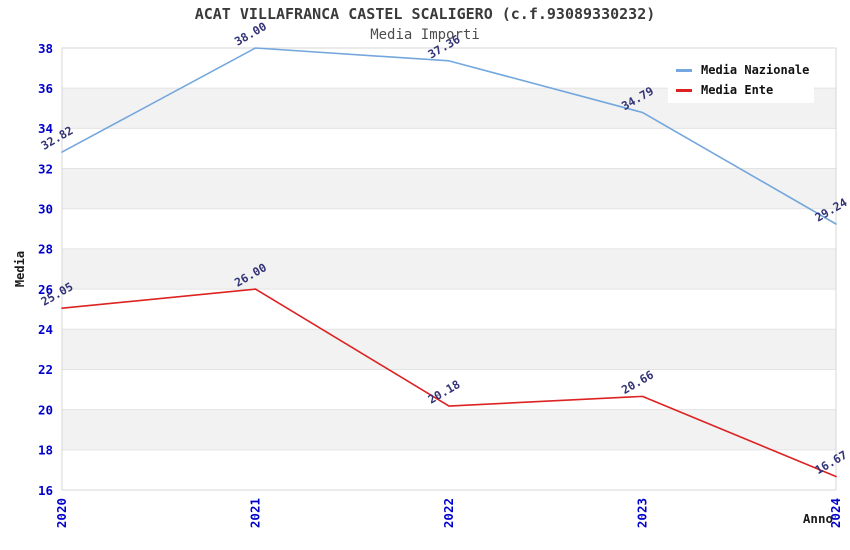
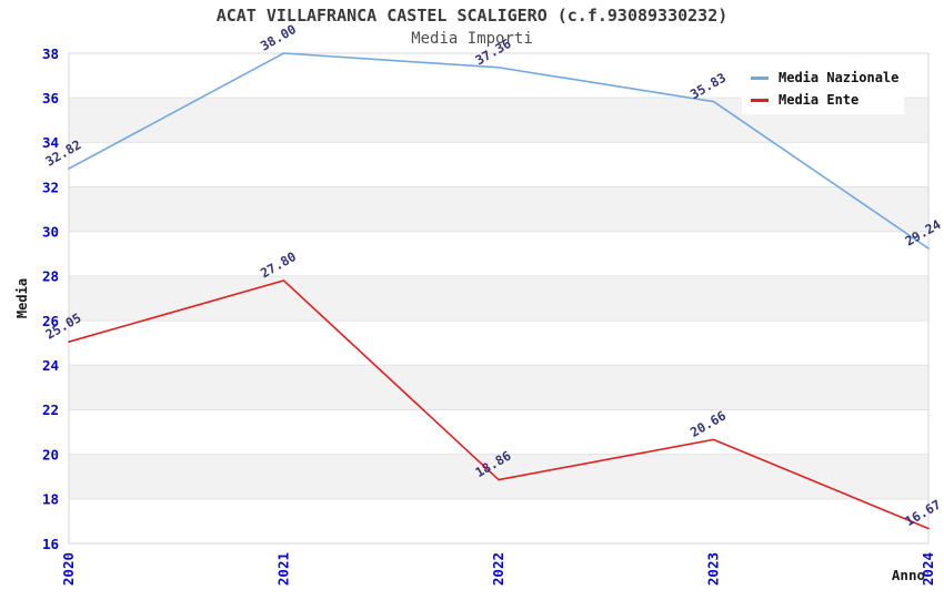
Media Ente/2021: 26.00 -> 27.80
Media Ente/2022: 20.18 -> 18.86
Media Nazionale/2023: 34.79 -> 35.83
